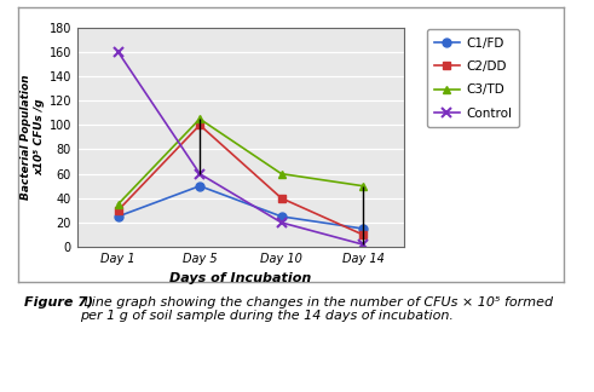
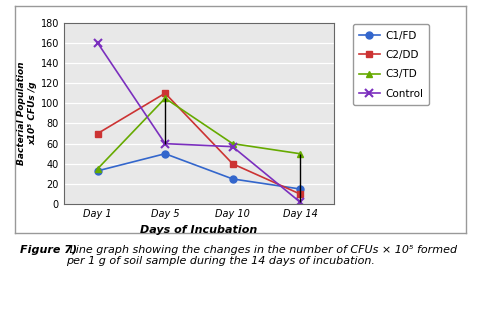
C1/FD/Day 1: 25 -> 33
C2/DD/Day 1: 30 -> 70
C2/DD/Day 5: 100 -> 110
Control/Day 10: 20 -> 57
